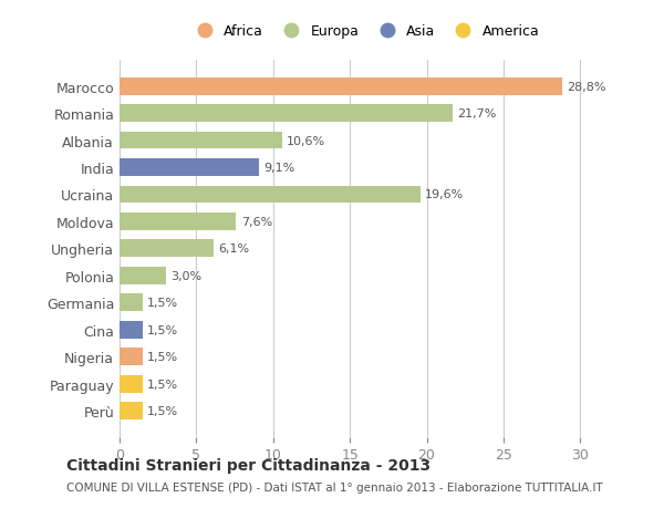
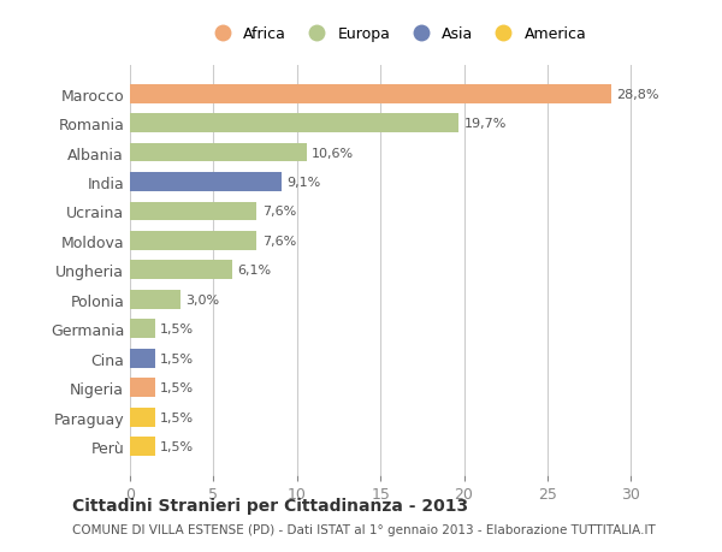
Romania: 21,7% -> 19,7%
Ucraina: 19,6% -> 7,6%
